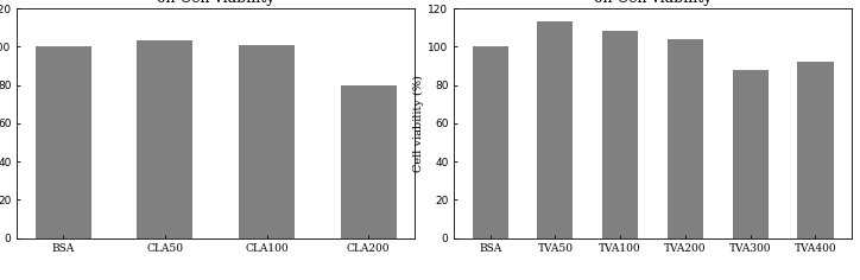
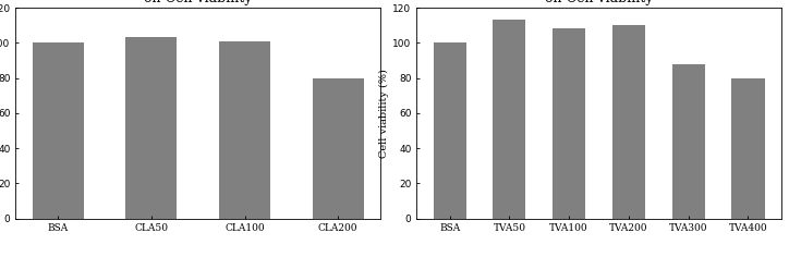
TVA200: 104 -> 110
TVA400: 92 -> 80
